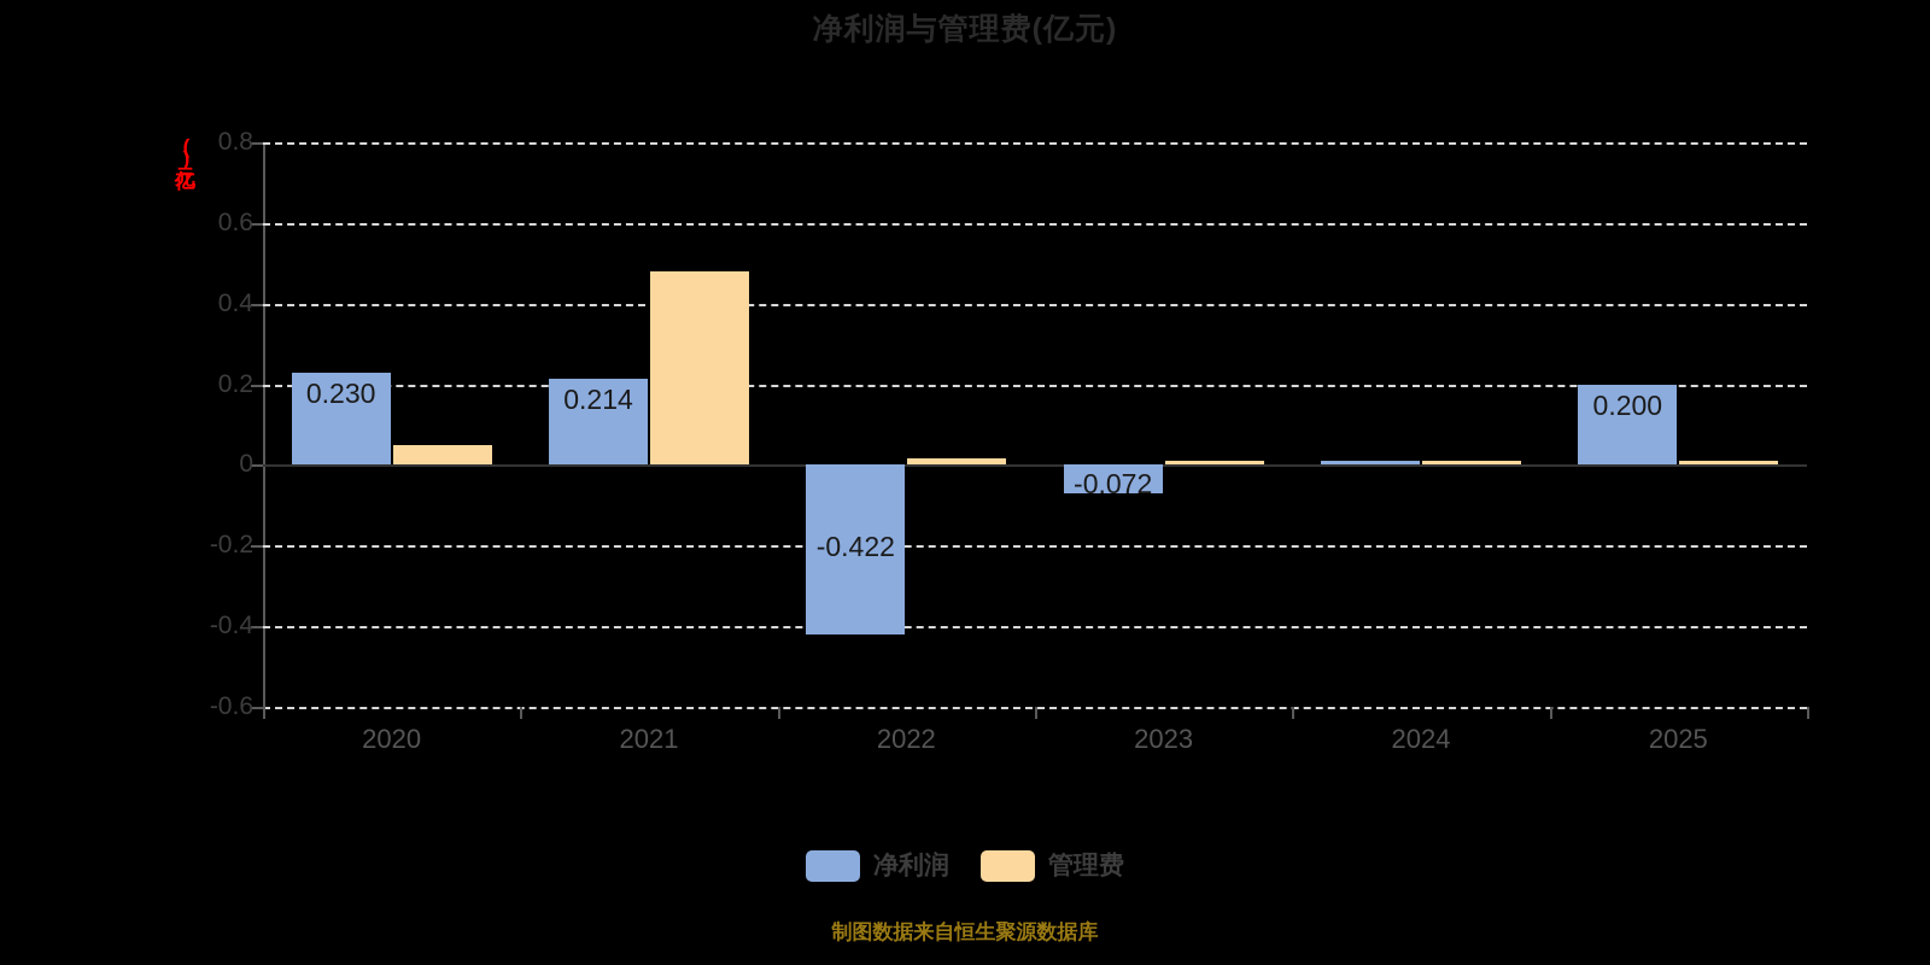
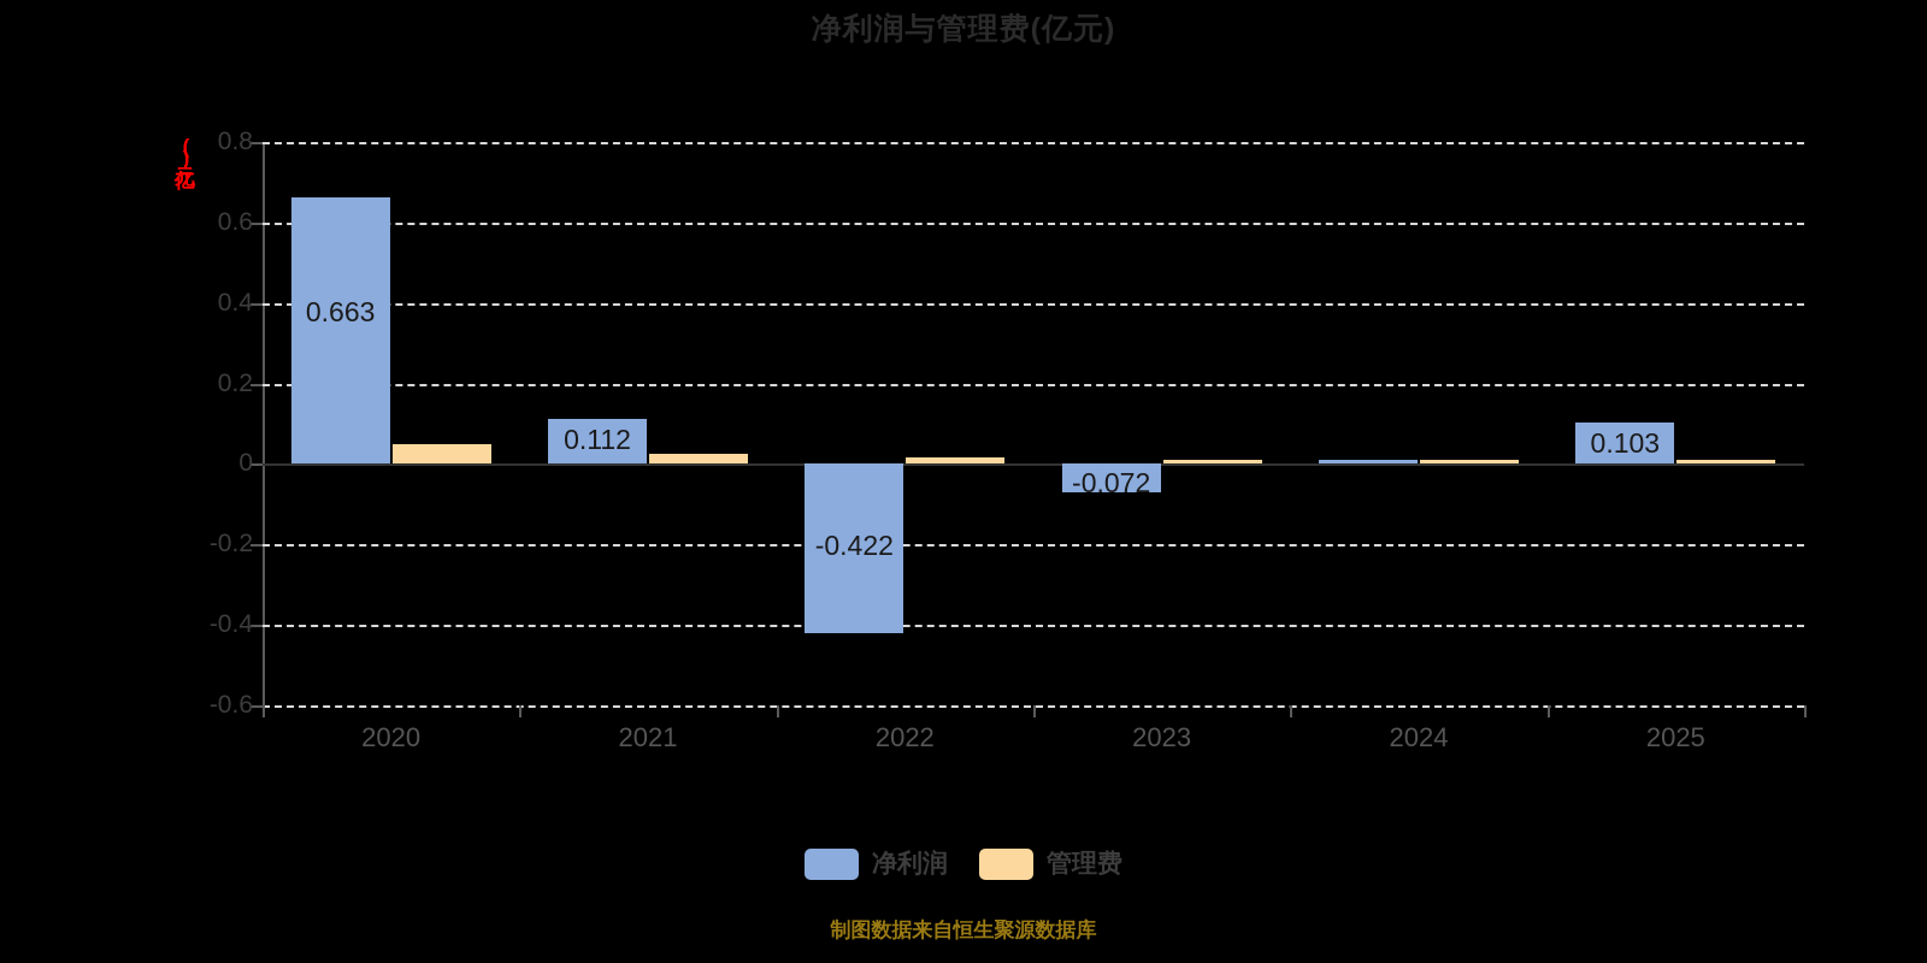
净利润/2020: 0.230 -> 0.663
净利润/2021: 0.214 -> 0.112
管理费/2021: 0.48 -> 0.03
净利润/2025: 0.200 -> 0.103
